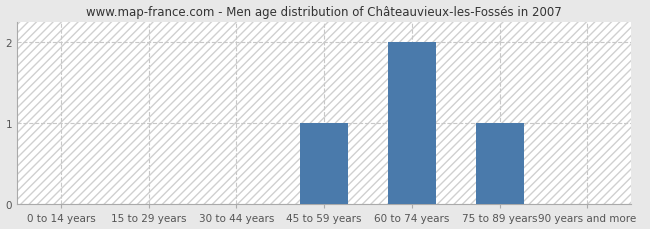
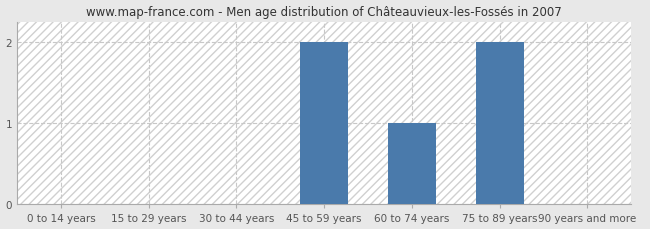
45 to 59 years: 1 -> 2
60 to 74 years: 2 -> 1
75 to 89 years: 1 -> 2
